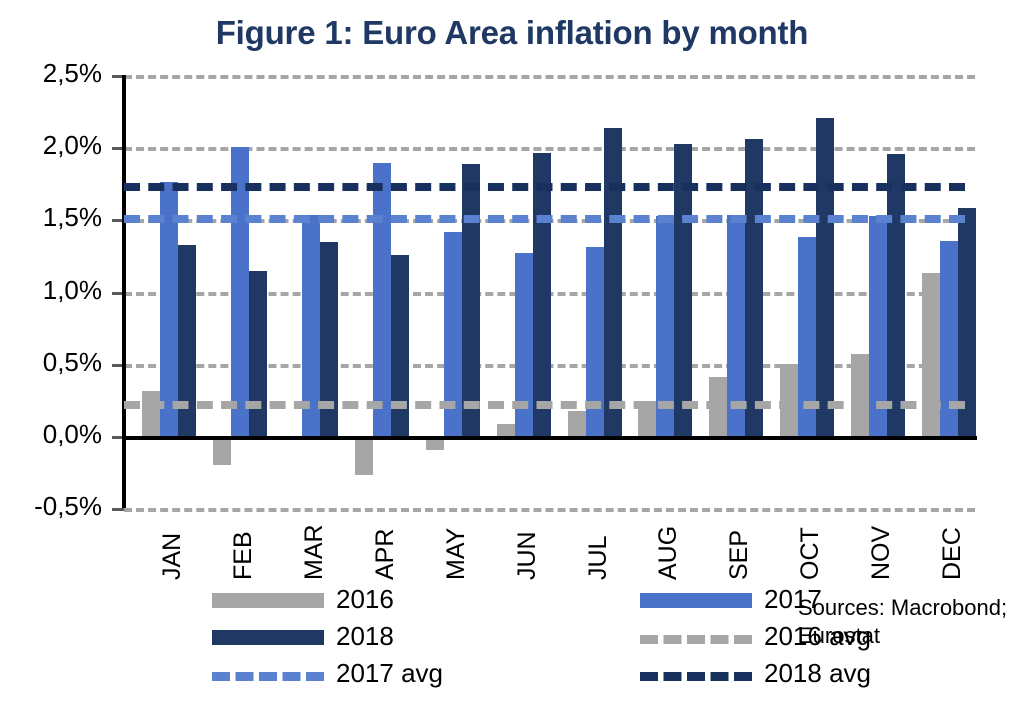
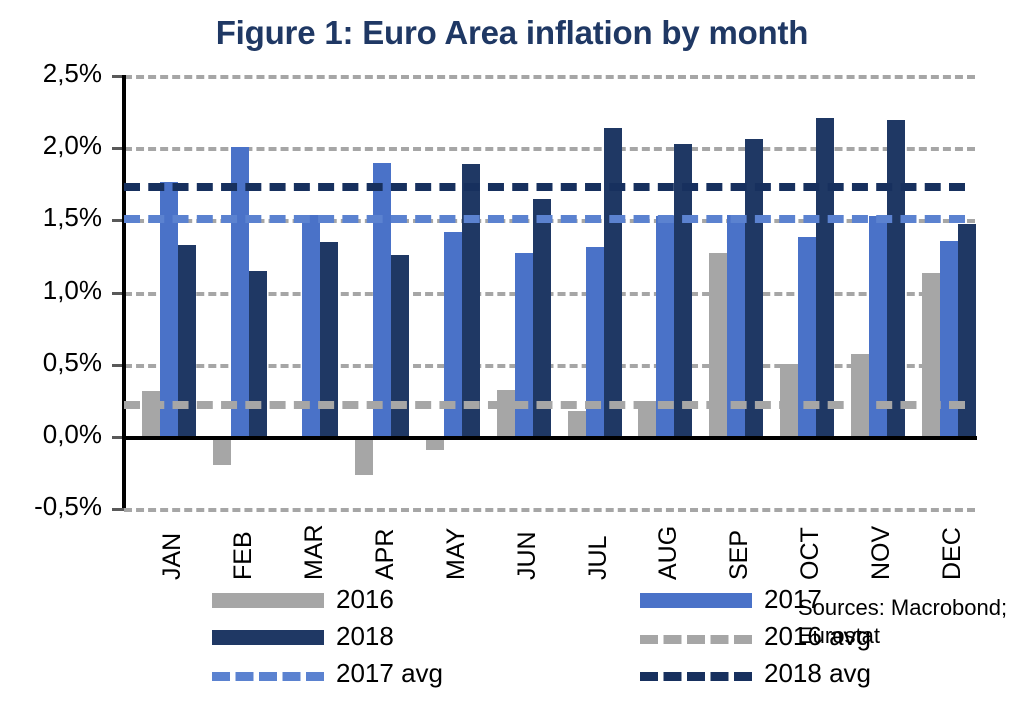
2016/JUN: 0,08% -> 0,32%
2018/JUN: 1,96% -> 1,64%
2016/SEP: 0,41% -> 1,27%
2018/NOV: 1,95% -> 2,19%
2018/DEC: 1,58% -> 1,47%
